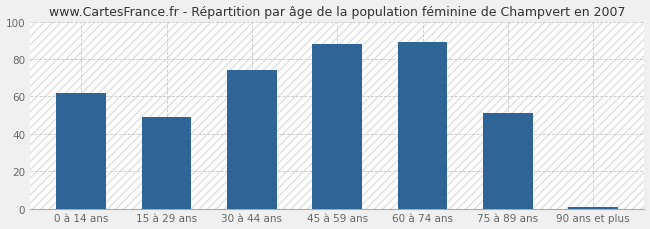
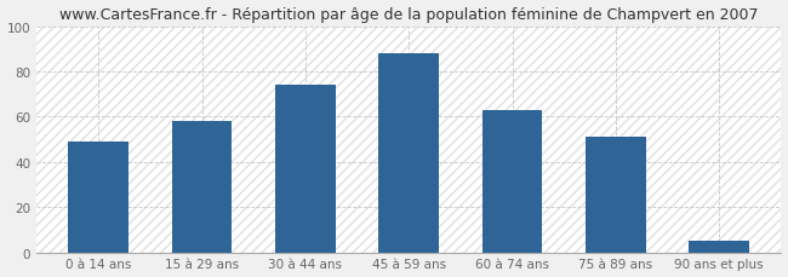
0 à 14 ans: 62 -> 49
15 à 29 ans: 49 -> 58
60 à 74 ans: 89 -> 63
90 ans et plus: 1 -> 5
